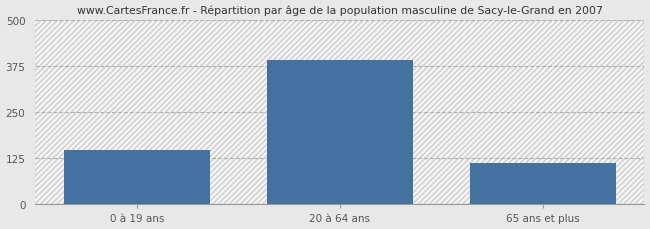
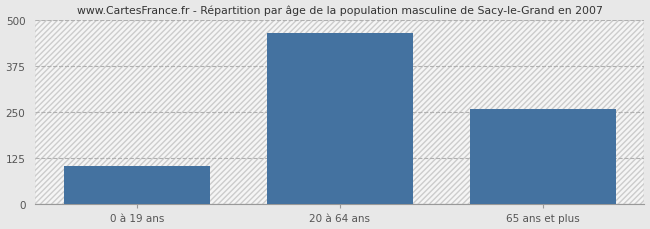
0 à 19 ans: 147 -> 105
20 à 64 ans: 392 -> 465
65 ans et plus: 113 -> 260
